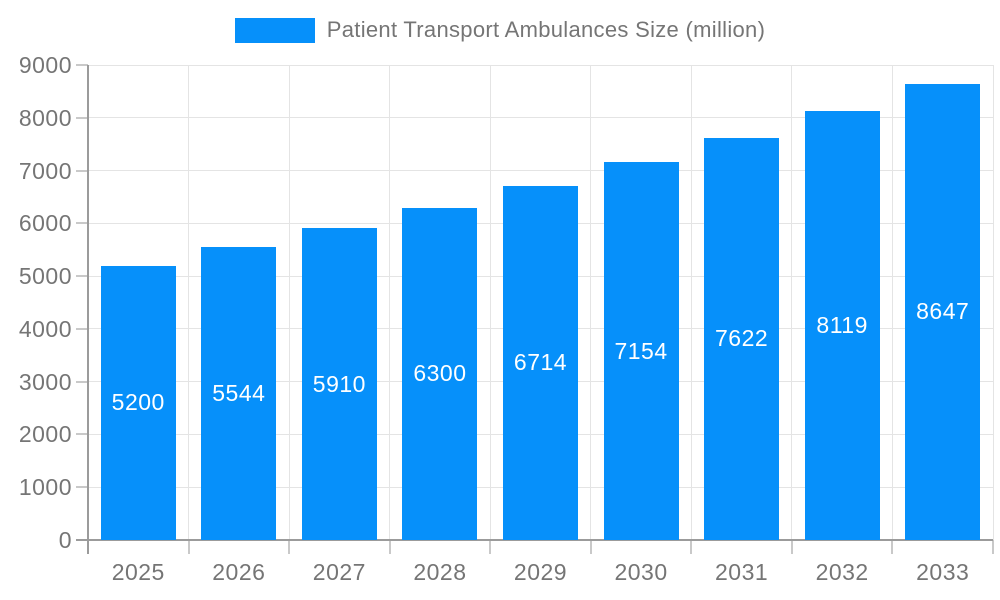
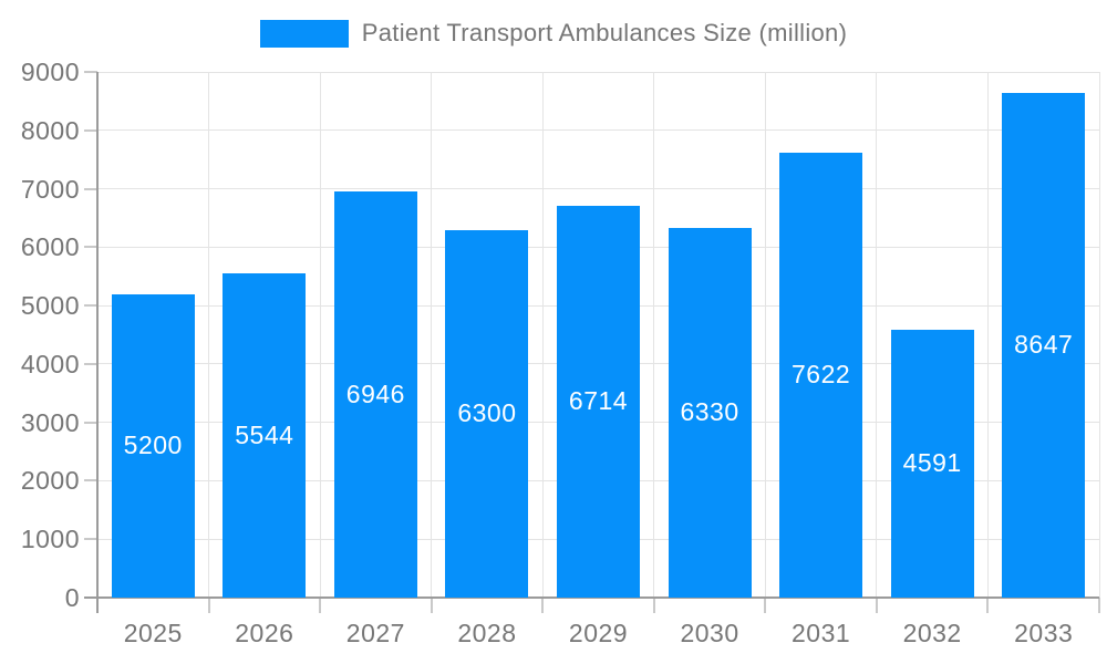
2027: 5910 -> 6946
2030: 7154 -> 6330
2032: 8119 -> 4591
